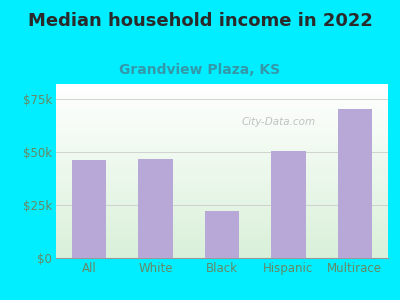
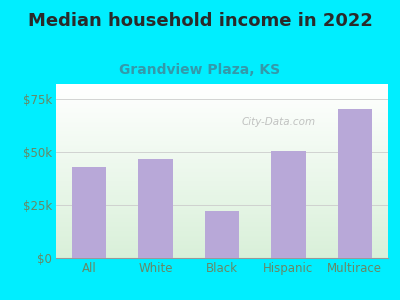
All: $46.0k -> $43.0k
